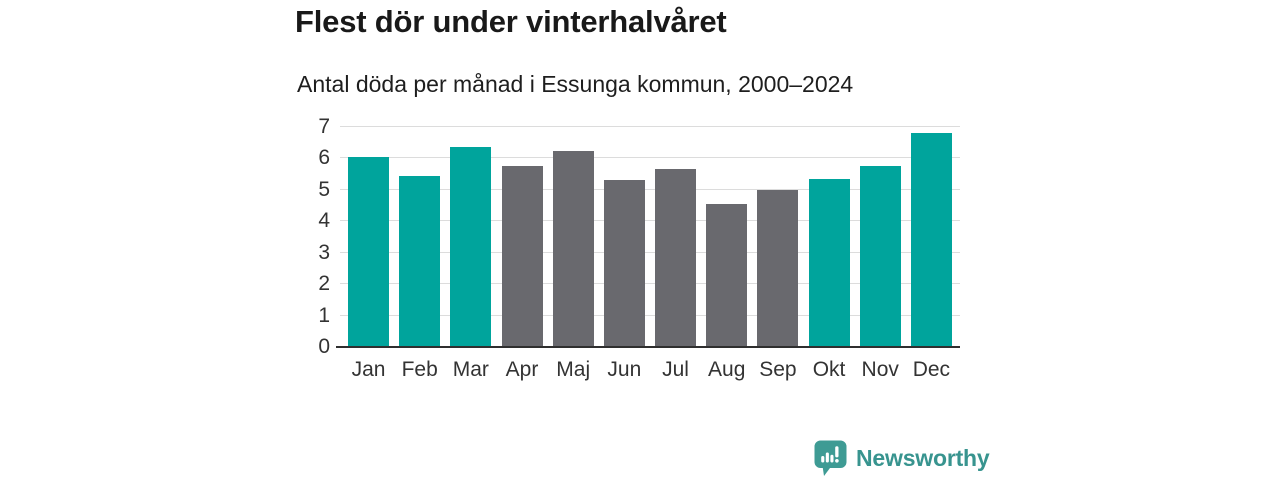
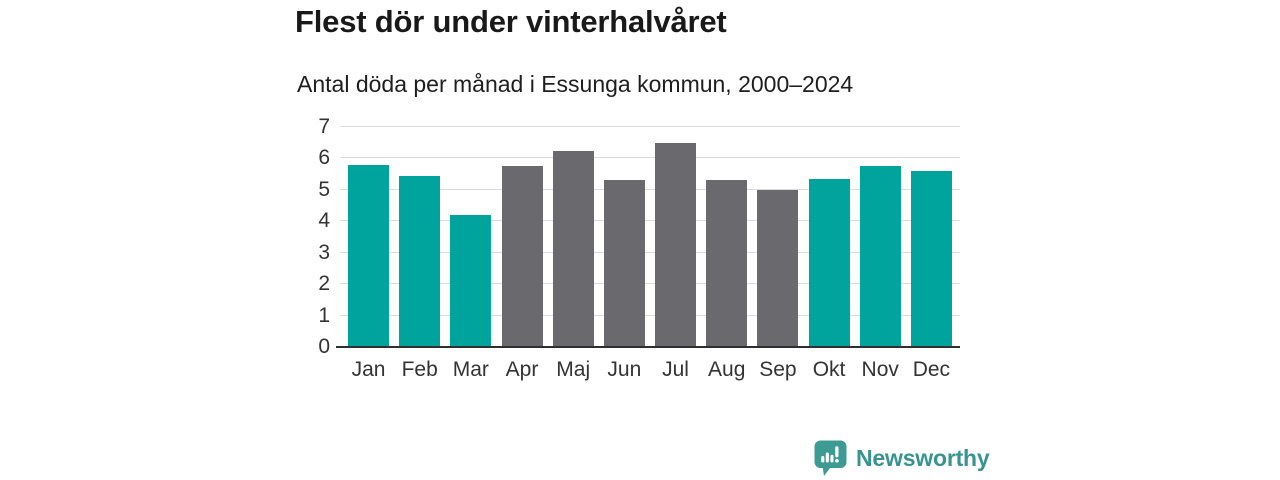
Jan: 6.0 -> 5.8
Mar: 6.3 -> 4.2
Jul: 5.7 -> 6.5
Aug: 4.5 -> 5.3
Dec: 6.8 -> 5.6
